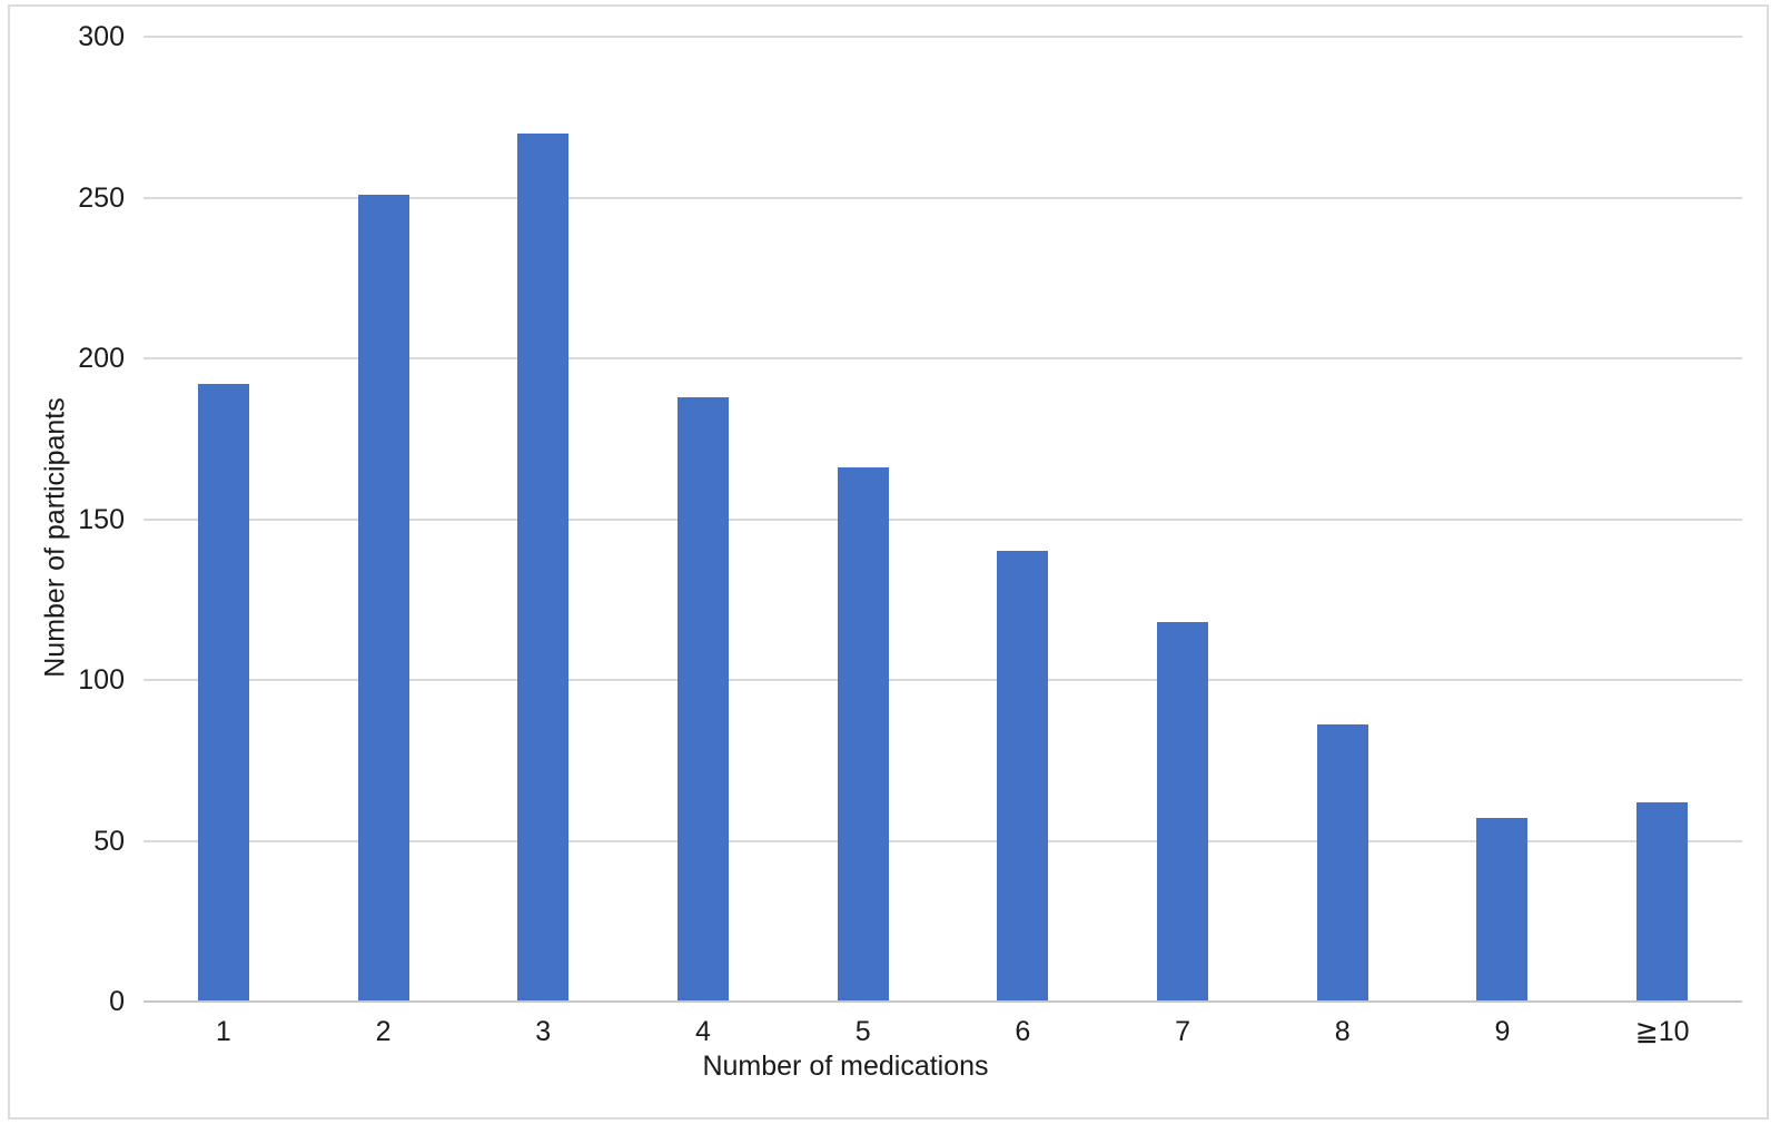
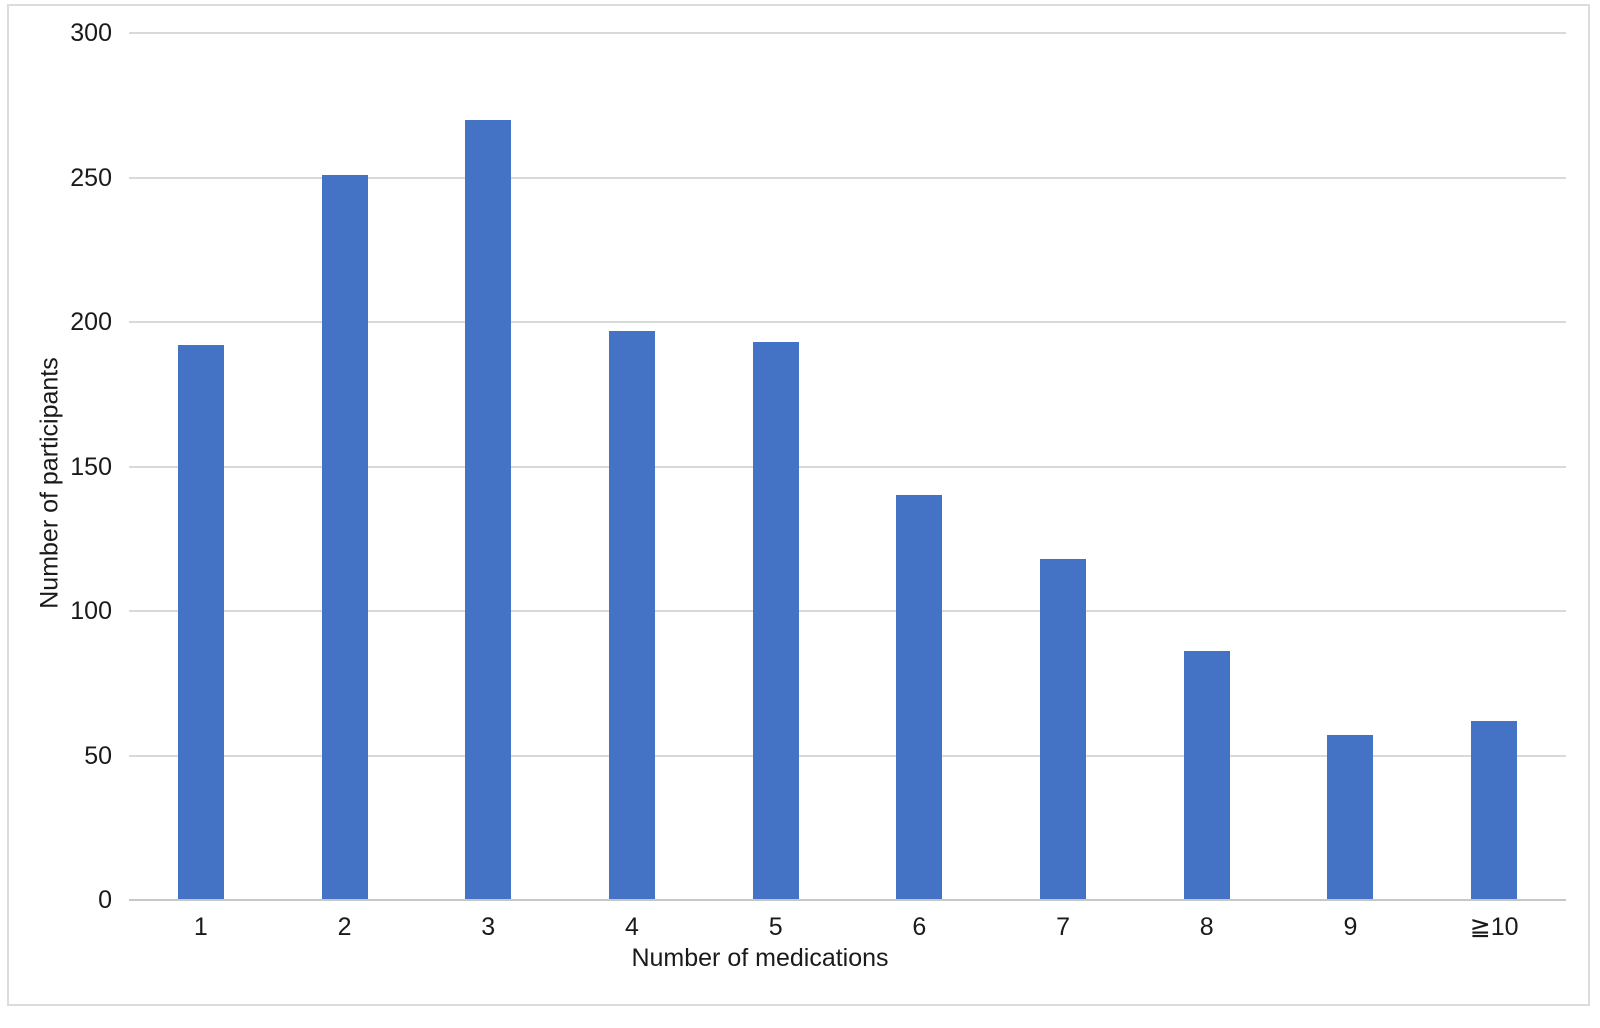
4: 188 -> 197
5: 166 -> 193
